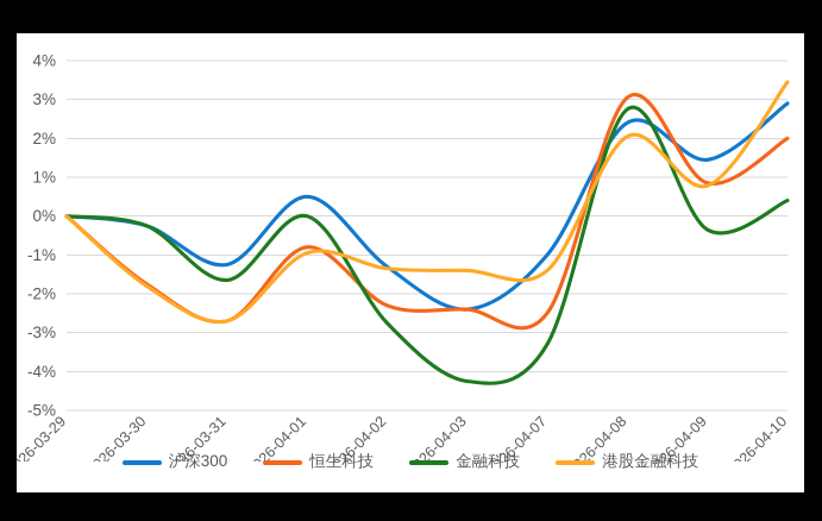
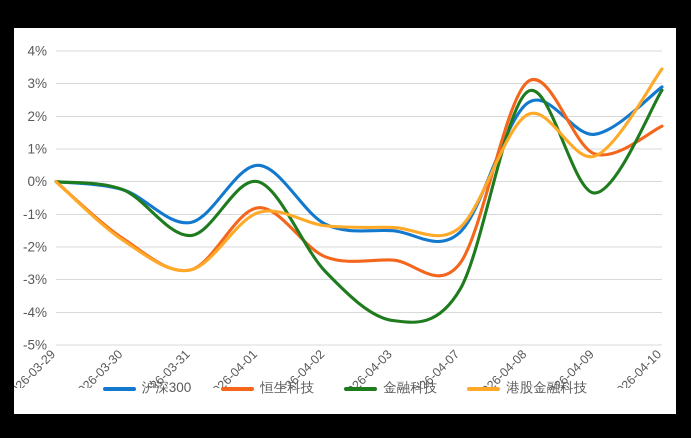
沪深300/2026-04-03: -2.4% -> -1.5%
沪深300/2026-04-07: -1.0% -> -1.6%
恒生科技/2026-04-10: 2.0% -> 1.7%
金融科技/2026-04-10: 0.4% -> 2.8%
